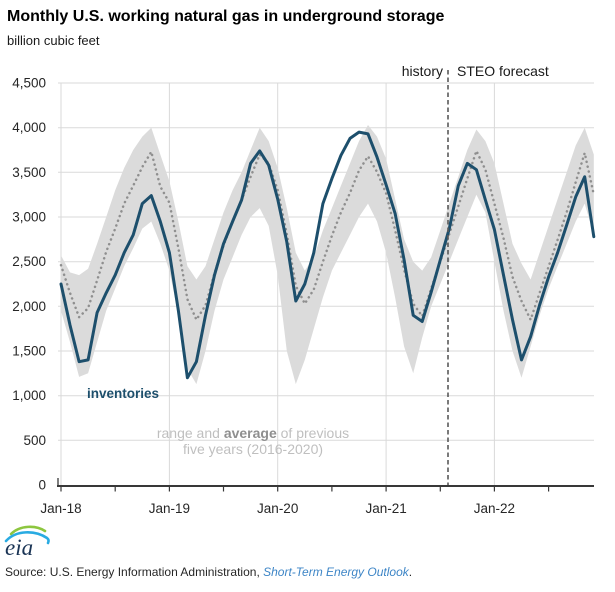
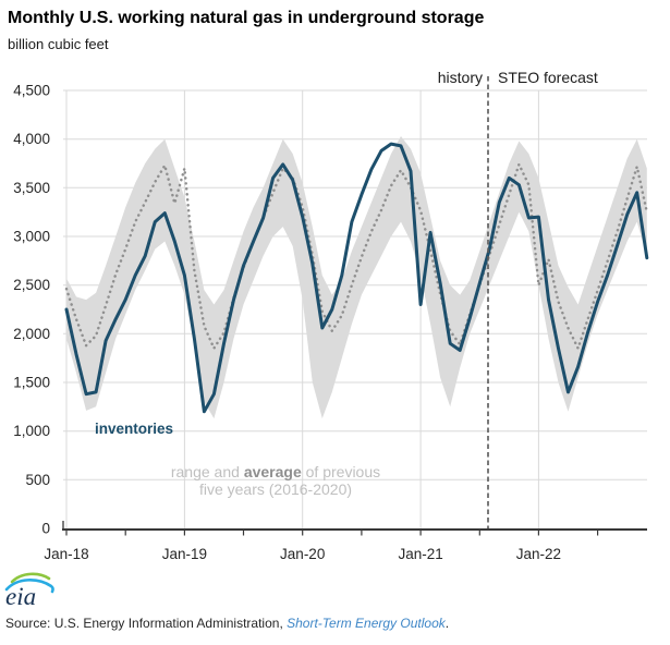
average of previous five years (2016-2020)/Jan-19: 3200 -> 3700
inventories/Jan-21: 3400 -> 2300
inventories/Jan-22: 2900 -> 3200
average of previous five years (2016-2020)/Jan-22: 3200 -> 2500
